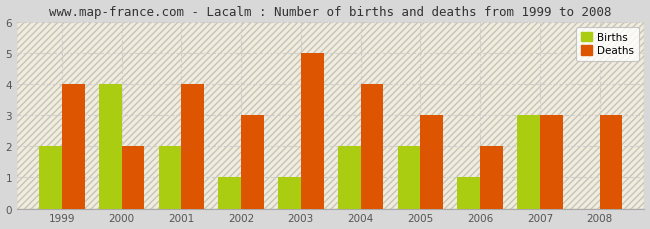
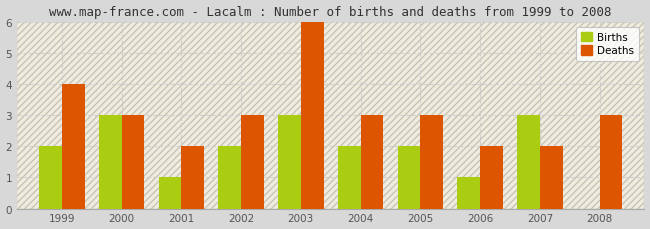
Births/2000: 4 -> 3
Deaths/2000: 2 -> 3
Births/2001: 2 -> 1
Deaths/2001: 4 -> 2
Births/2002: 1 -> 2
Births/2003: 1 -> 3
Deaths/2003: 5 -> 6
Deaths/2004: 4 -> 3
Deaths/2007: 3 -> 2
